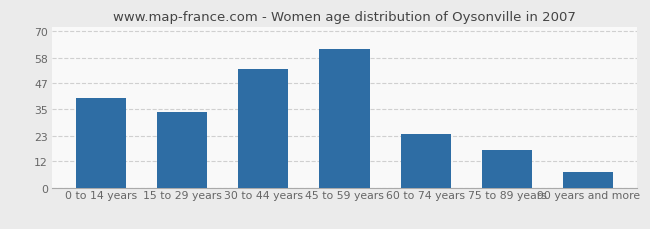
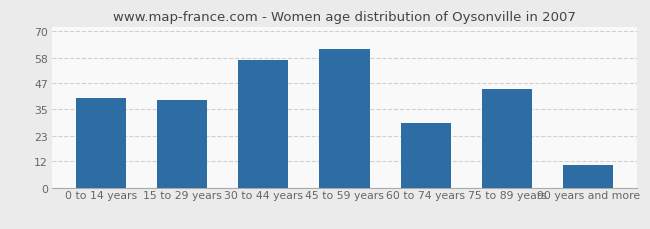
15 to 29 years: 34 -> 39
30 to 44 years: 53 -> 57
60 to 74 years: 24 -> 29
75 to 89 years: 17 -> 44
90 years and more: 7 -> 10
